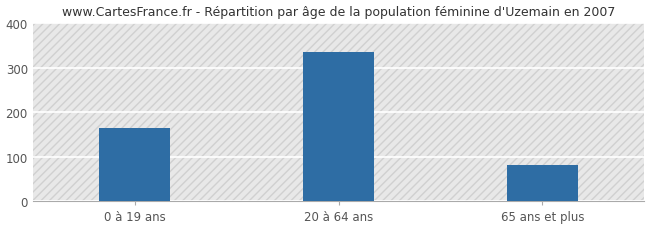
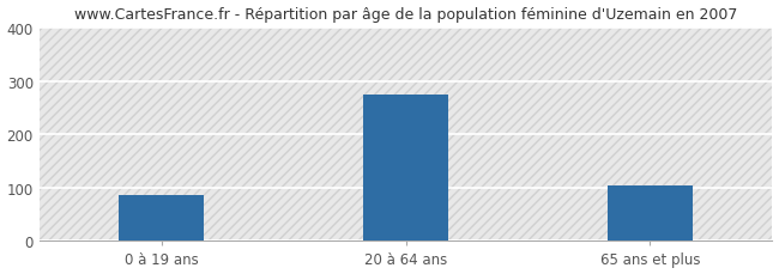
0 à 19 ans: 165 -> 85
20 à 64 ans: 335 -> 275
65 ans et plus: 82 -> 105
